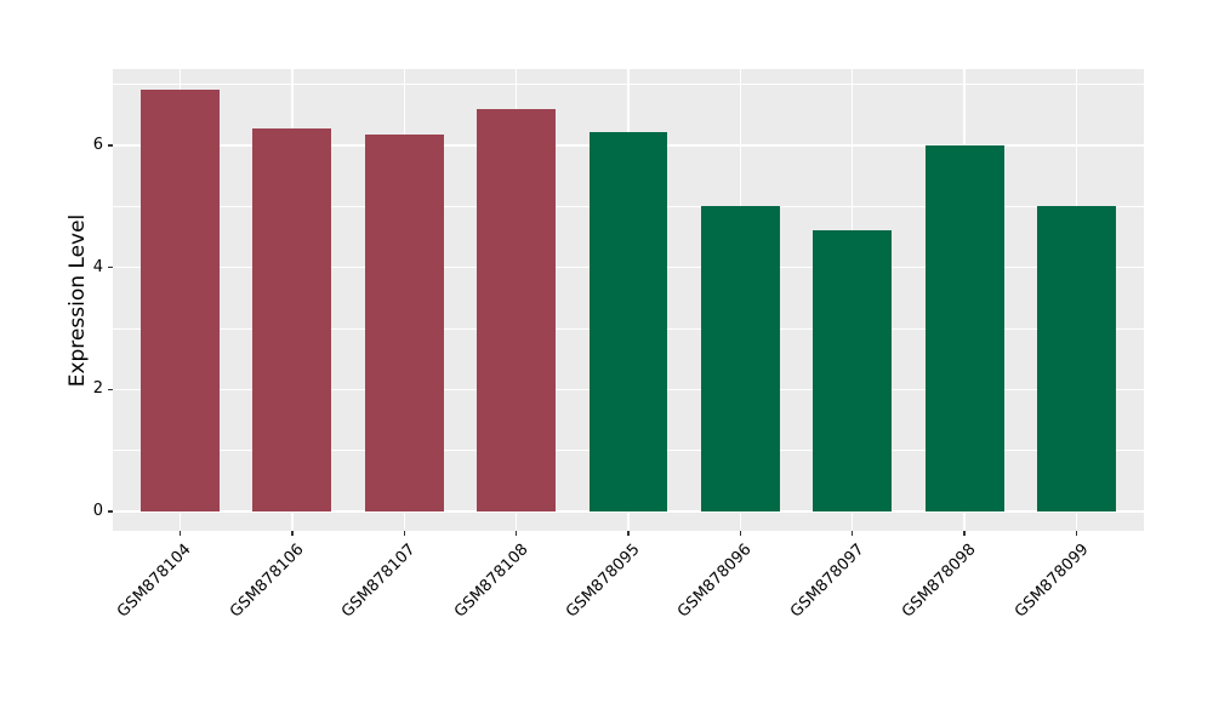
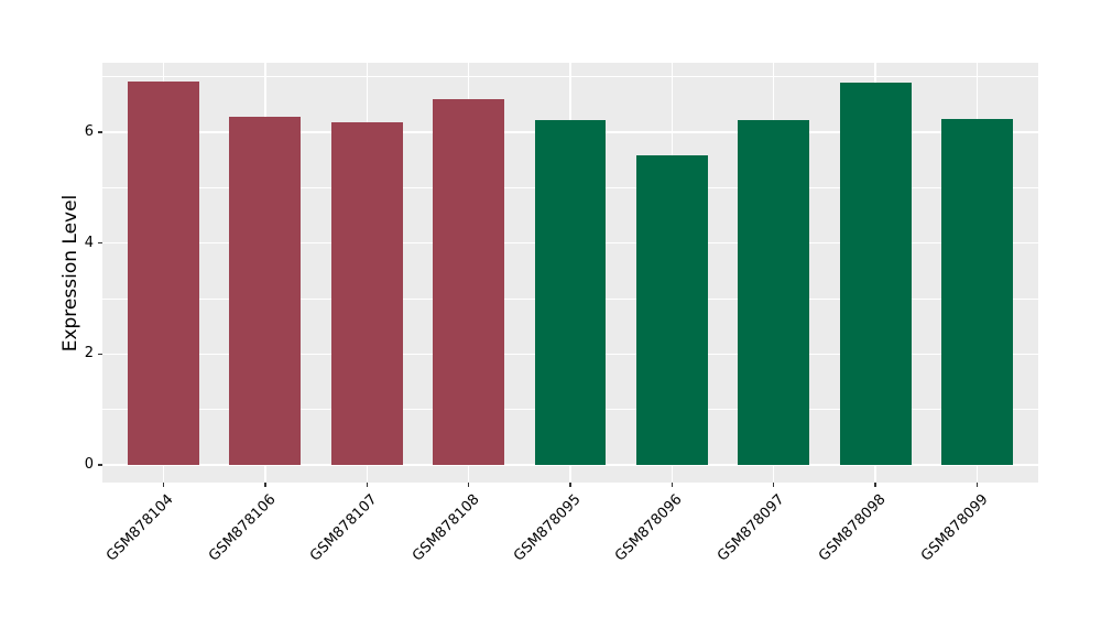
GSM878096: 5.0 -> 5.6
GSM878097: 4.6 -> 6.2
GSM878098: 6.0 -> 6.9
GSM878099: 5.0 -> 6.2
